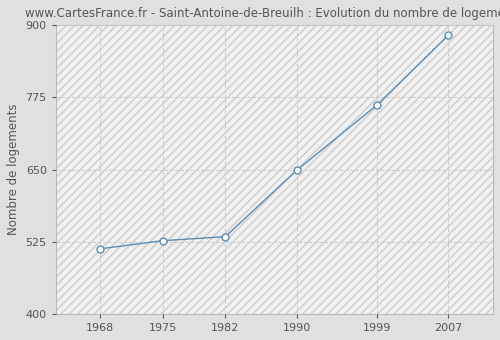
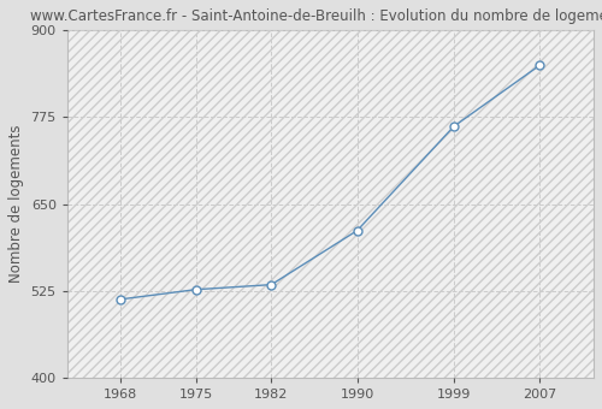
1990: 649 -> 612
2007: 883 -> 850
